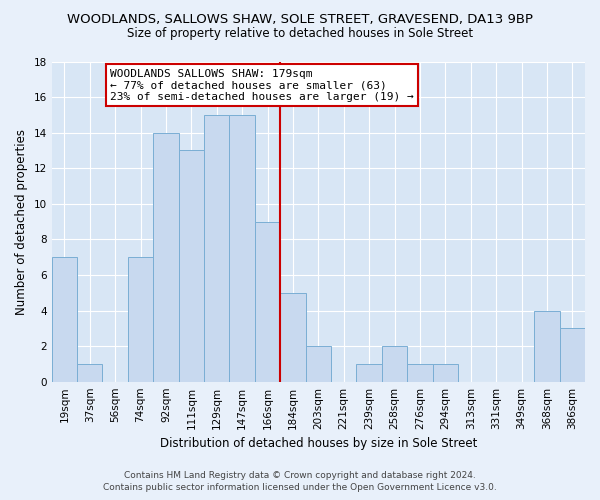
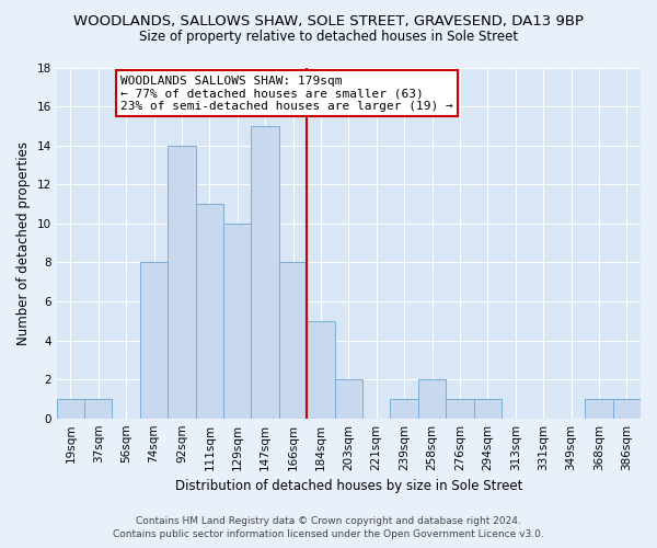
19sqm: 7 -> 1
74sqm: 7 -> 8
111sqm: 13 -> 11
129sqm: 15 -> 10
166sqm: 9 -> 8
368sqm: 4 -> 1
386sqm: 3 -> 1
